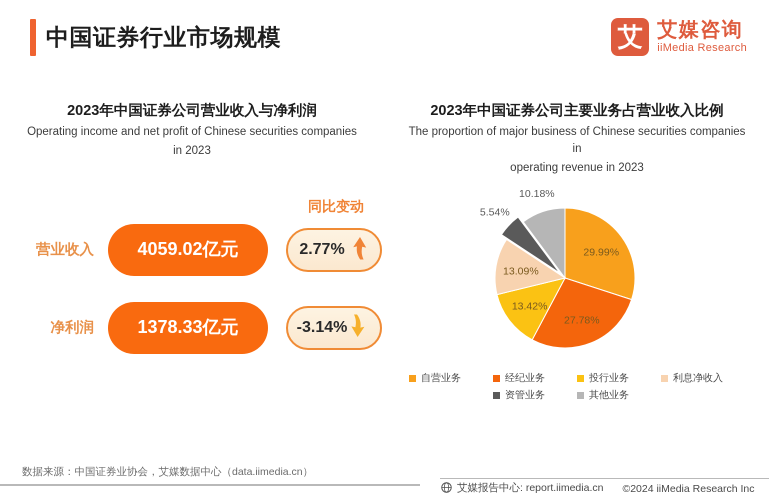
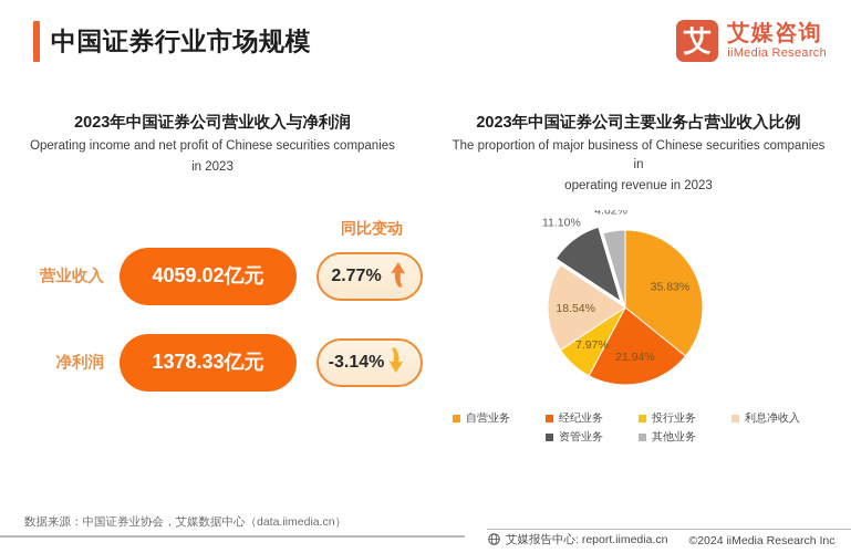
自营业务: 29.99% -> 35.83%
经纪业务: 27.78% -> 21.94%
投行业务: 13.42% -> 7.97%
利息净收入: 13.09% -> 18.54%
资管业务: 5.54% -> 11.10%
其他业务: 10.18% -> 4.62%
